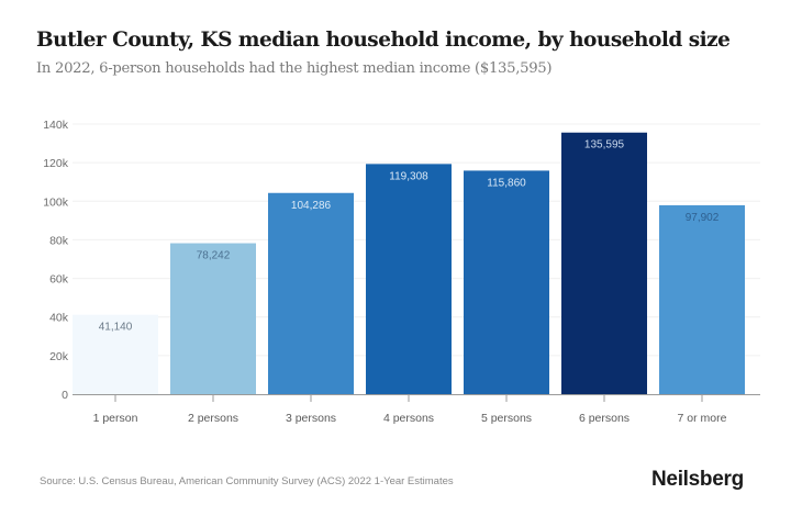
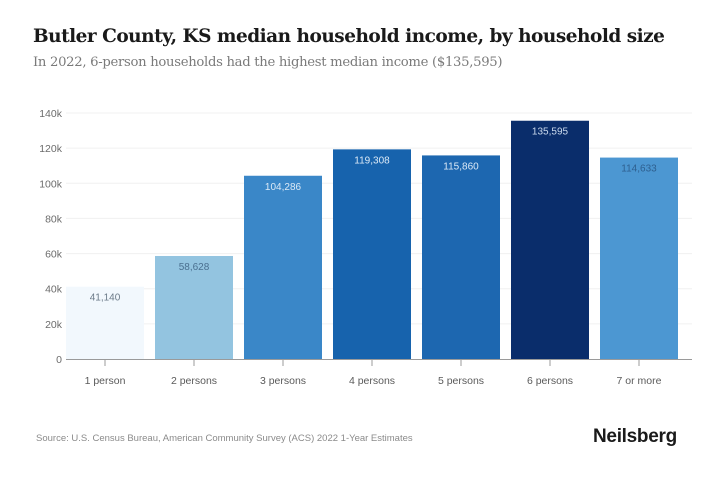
2 persons: 78,242 -> 58,628
7 or more: 97,902 -> 114,633
